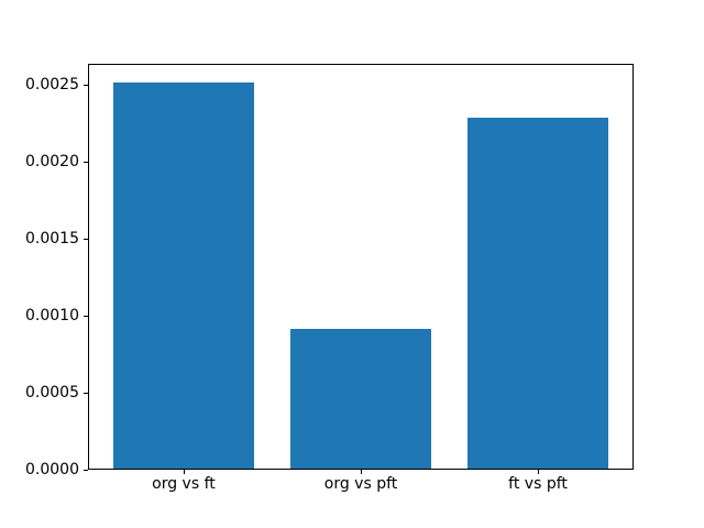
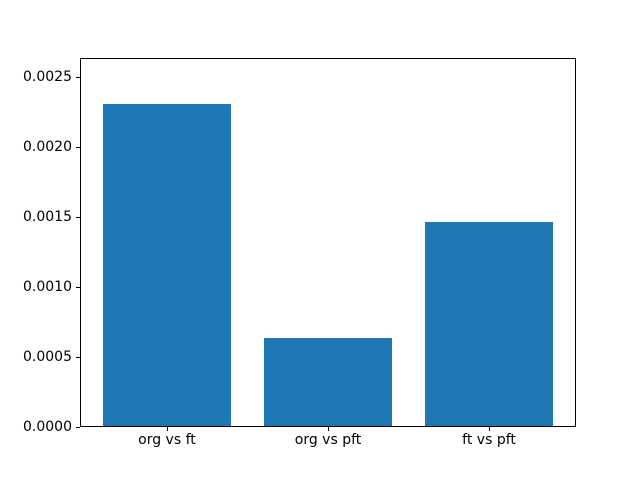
org vs ft: 0.00251 -> 0.00230
org vs pft: 0.00091 -> 0.00063
ft vs pft: 0.00228 -> 0.00146
